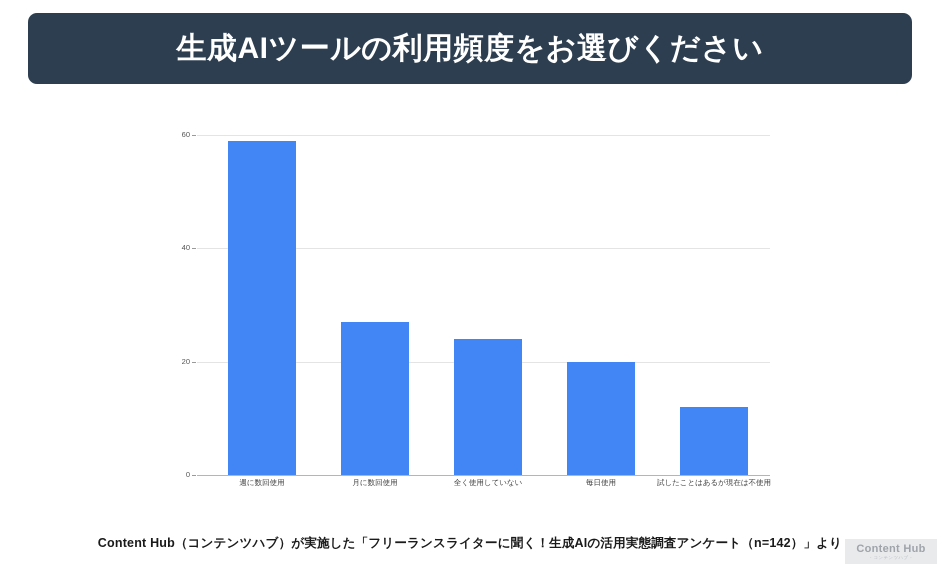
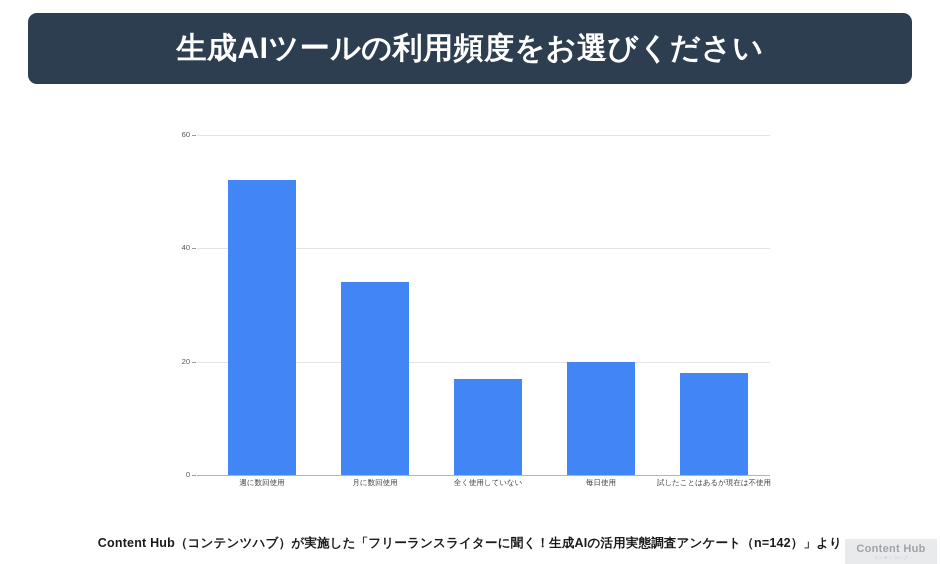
週に数回使用: 59 -> 52
月に数回使用: 27 -> 34
全く使用していない: 24 -> 17
試したことはあるが現在は不使用: 12 -> 18
